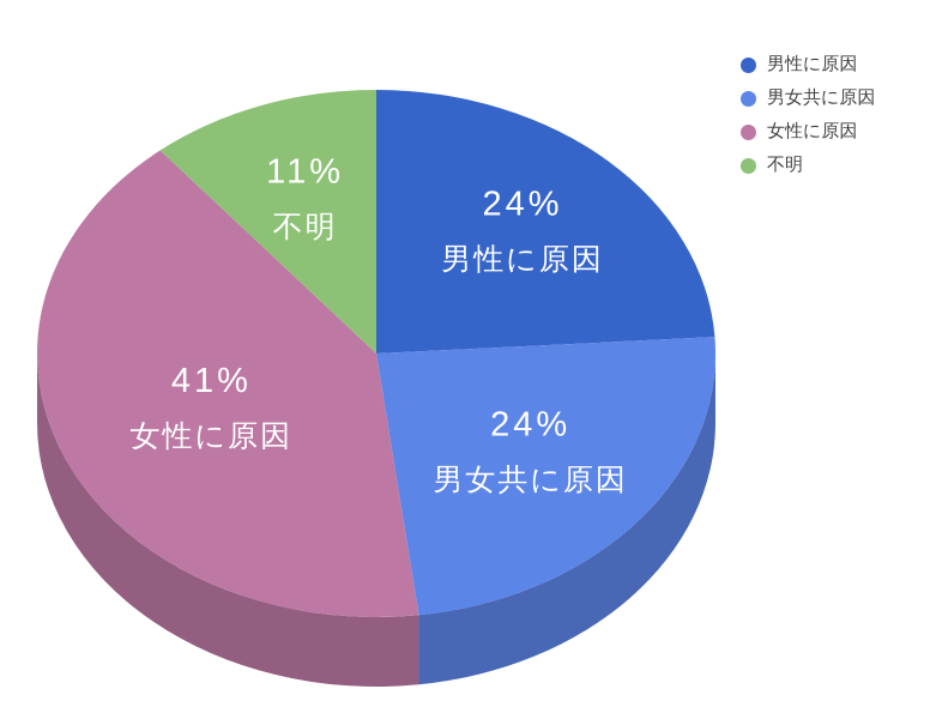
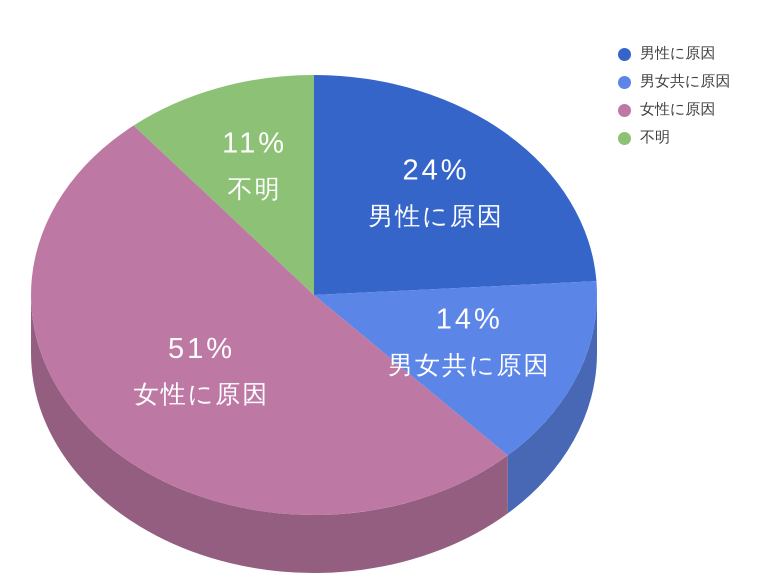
男女共に原因: 24% -> 14%
女性に原因: 41% -> 51%
